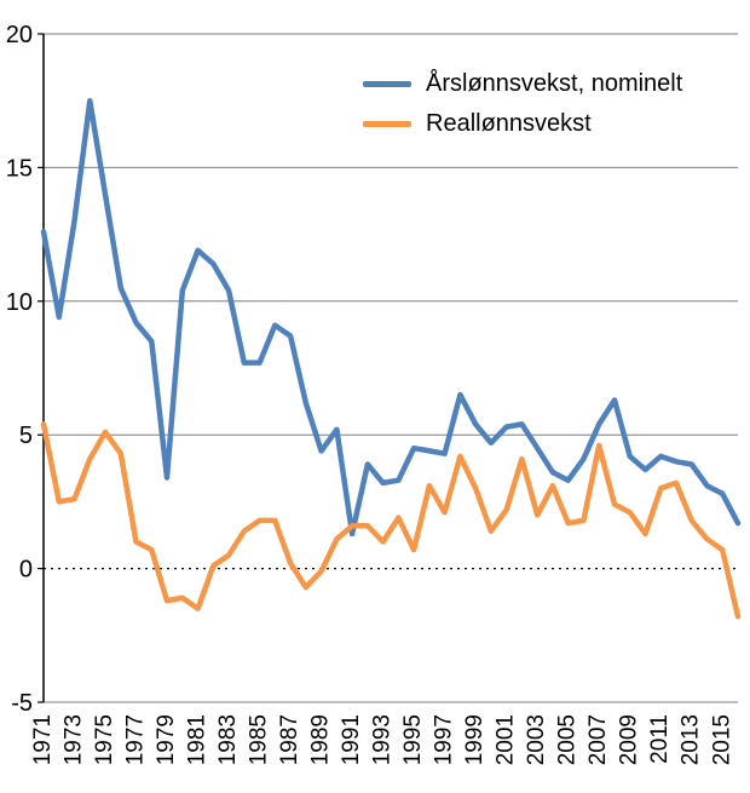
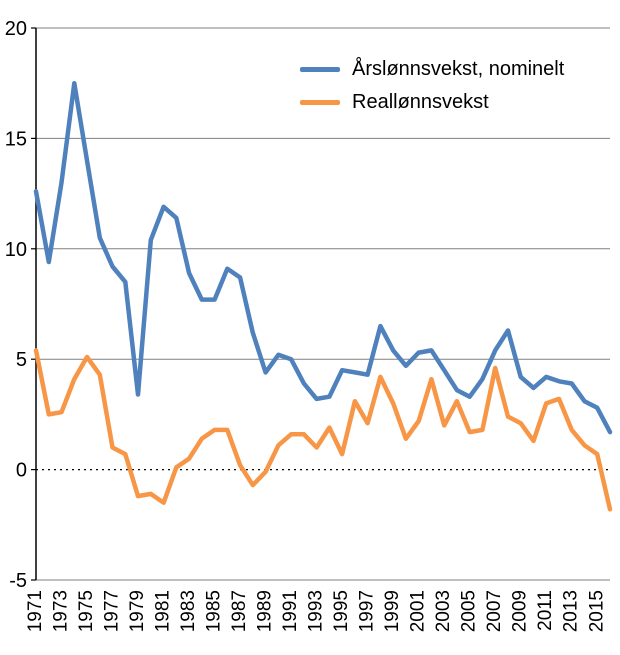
Årslønnsvekst, nominelt/1983: 10.4 -> 8.9
Årslønnsvekst, nominelt/1991: 1.3 -> 5.0
